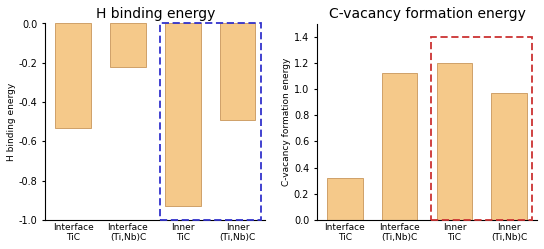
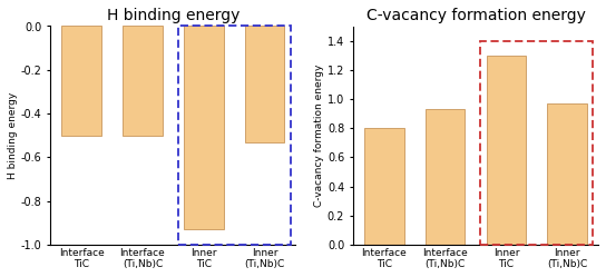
H binding energy/Interface TiC: -0.53 -> -0.50
H binding energy/Interface (Ti,Nb)C: -0.22 -> -0.50
H binding energy/Inner (Ti,Nb)C: -0.49 -> -0.53
C-vacancy formation energy/Interface TiC: 0.32 -> 0.80
C-vacancy formation energy/Interface (Ti,Nb)C: 1.12 -> 0.93
C-vacancy formation energy/Inner TiC: 1.20 -> 1.30
